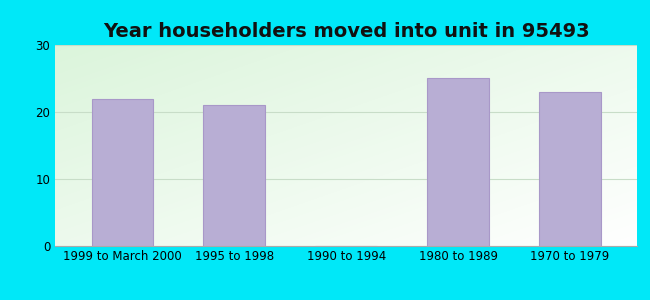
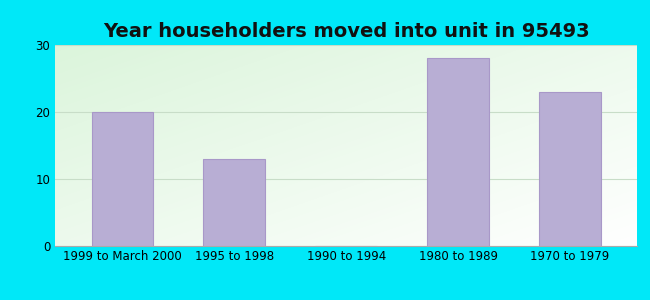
1999 to March 2000: 22 -> 20
1995 to 1998: 21 -> 13
1980 to 1989: 25 -> 28
